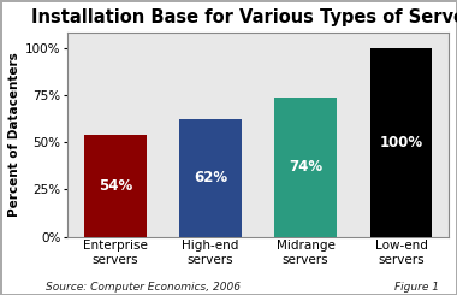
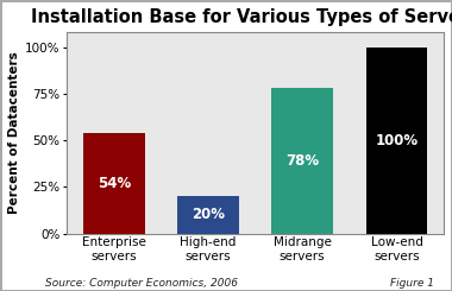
High-end servers: 62% -> 20%
Midrange servers: 74% -> 78%
